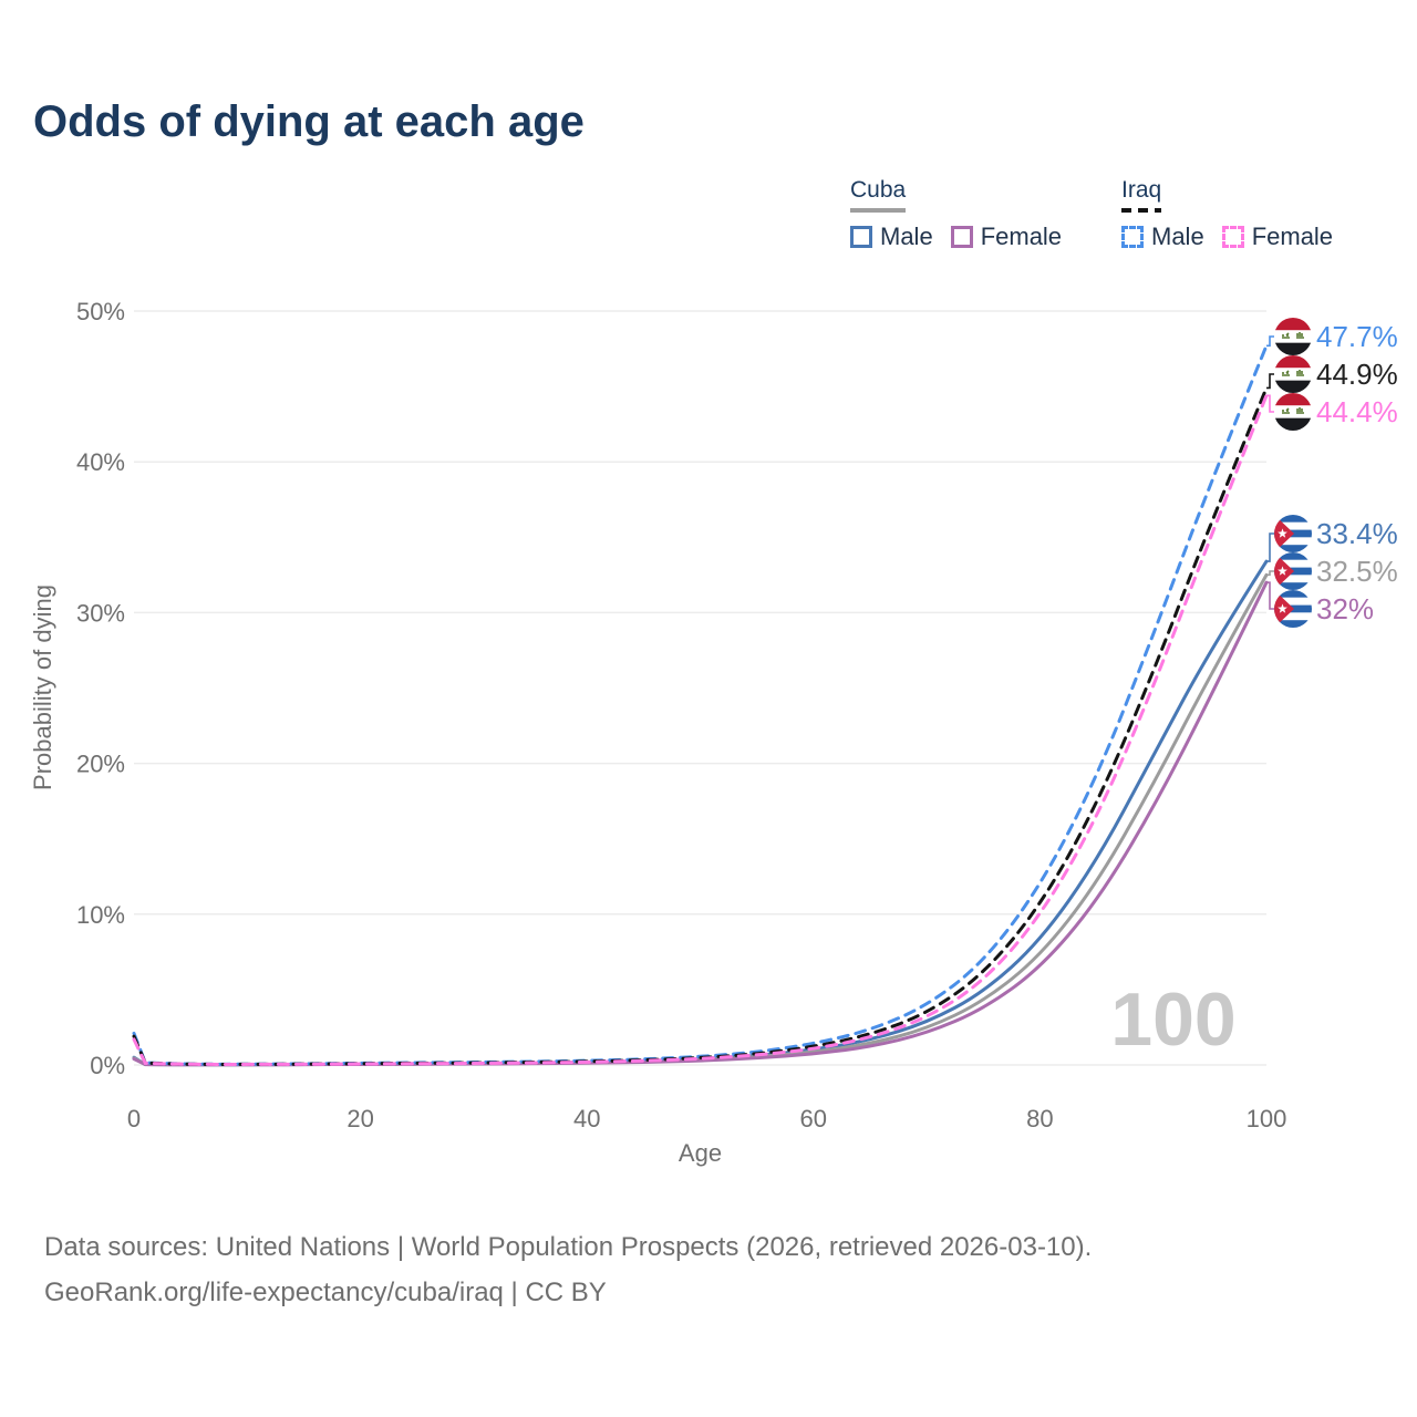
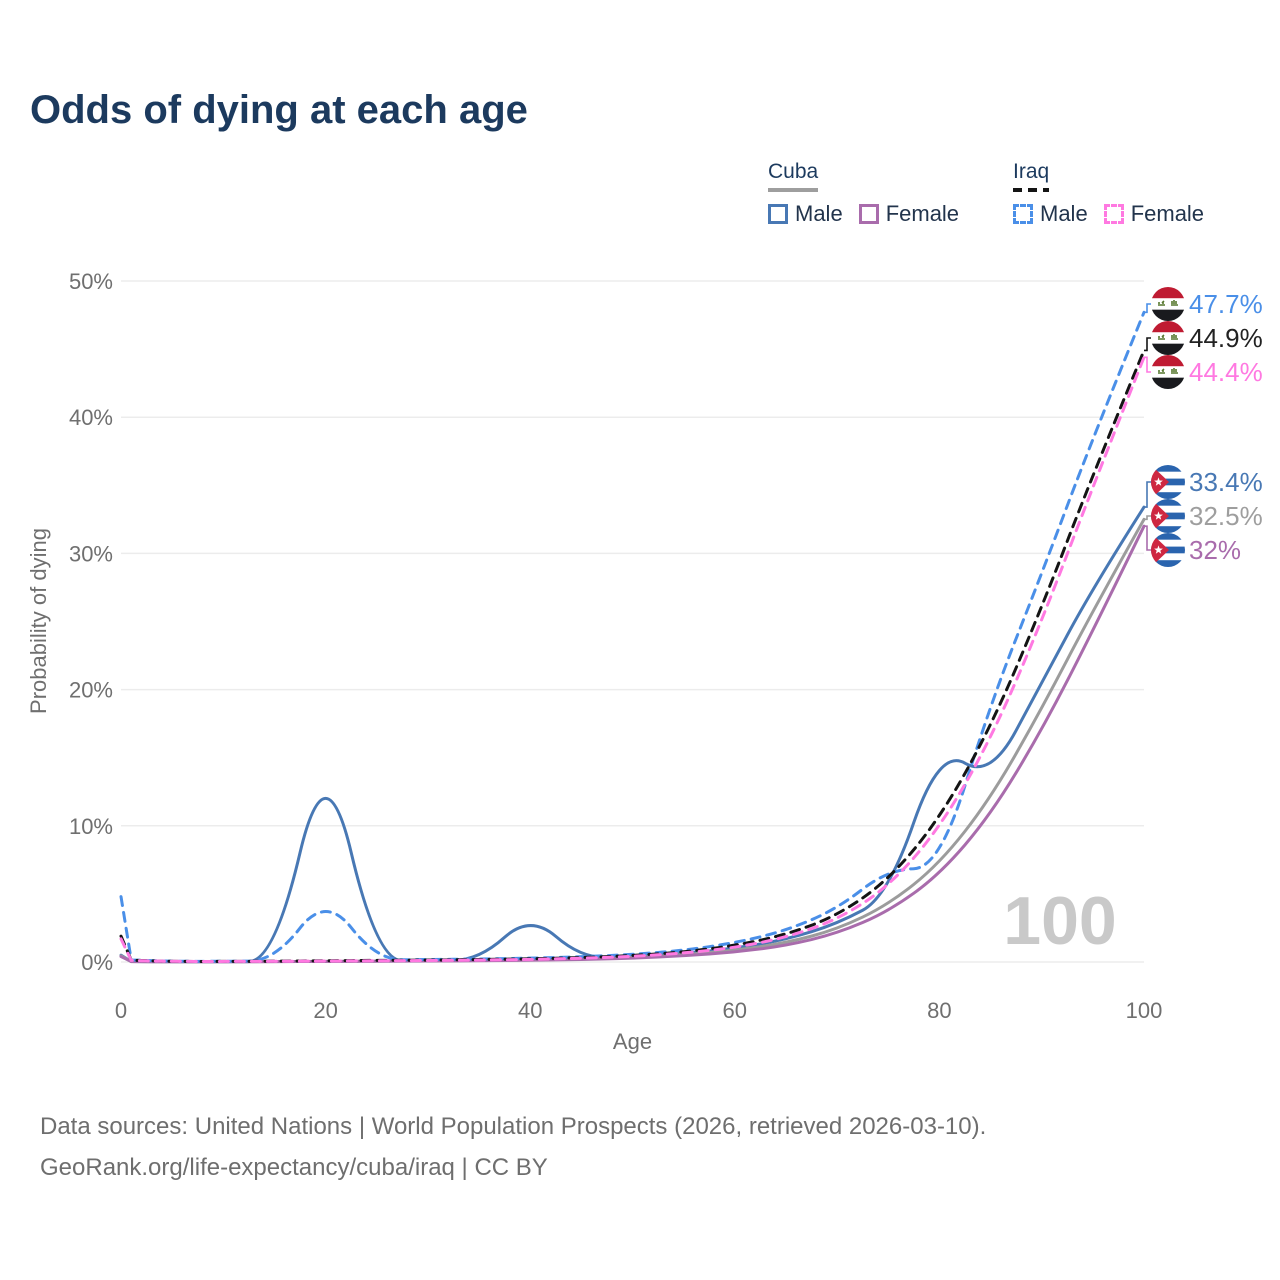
Iraq Male/0: 2.1% -> 4.8%
Iraq Male/20: 0.1% -> 4.9%
Cuba Male/20: 0.1% -> 16.0%
Cuba Male/40: 0.2% -> 3.5%
Iraq Male/80: 11.8% -> 6.9%
Cuba Male/80: 8.2% -> 15.7%
